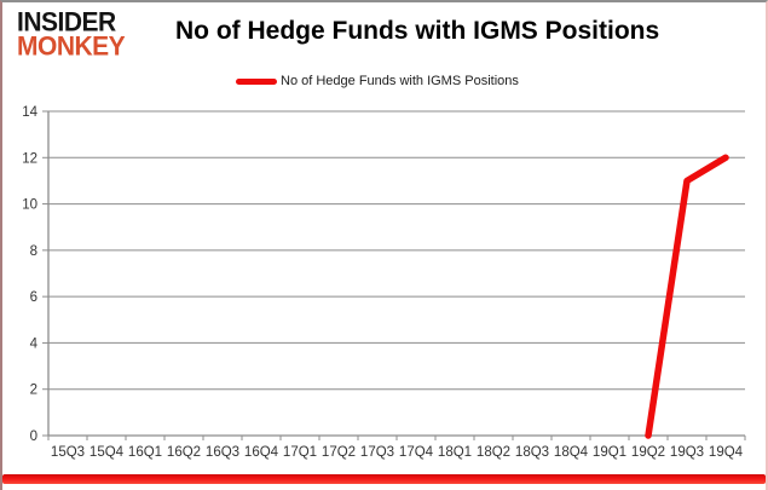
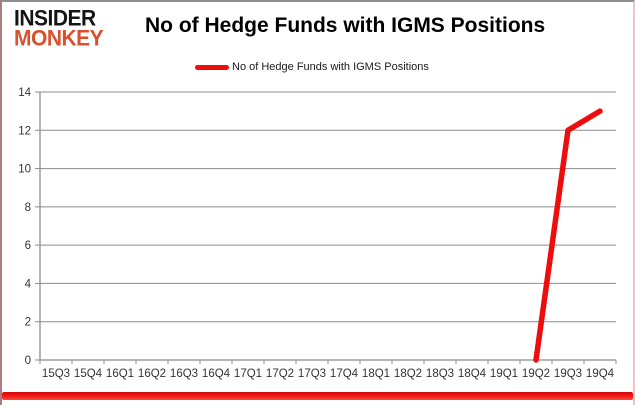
19Q3: 11 -> 12
19Q4: 12 -> 13
